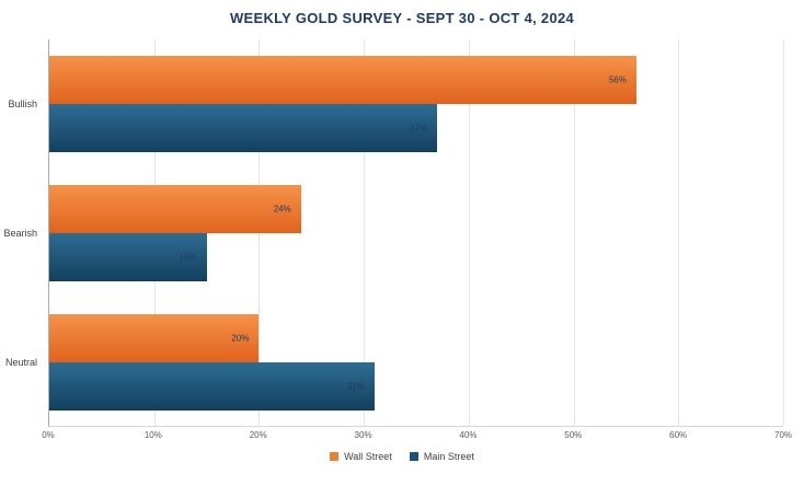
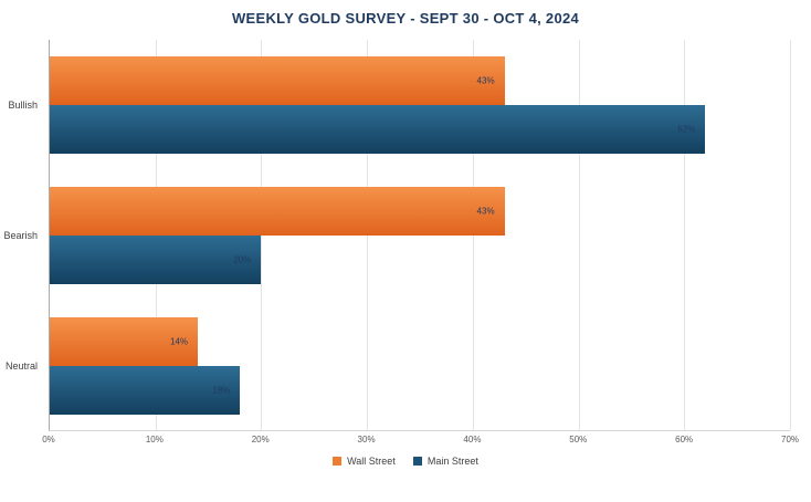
Wall Street/Bullish: 56% -> 43%
Main Street/Bullish: 37% -> 62%
Wall Street/Bearish: 24% -> 43%
Main Street/Bearish: 15% -> 20%
Wall Street/Neutral: 20% -> 14%
Main Street/Neutral: 31% -> 18%
